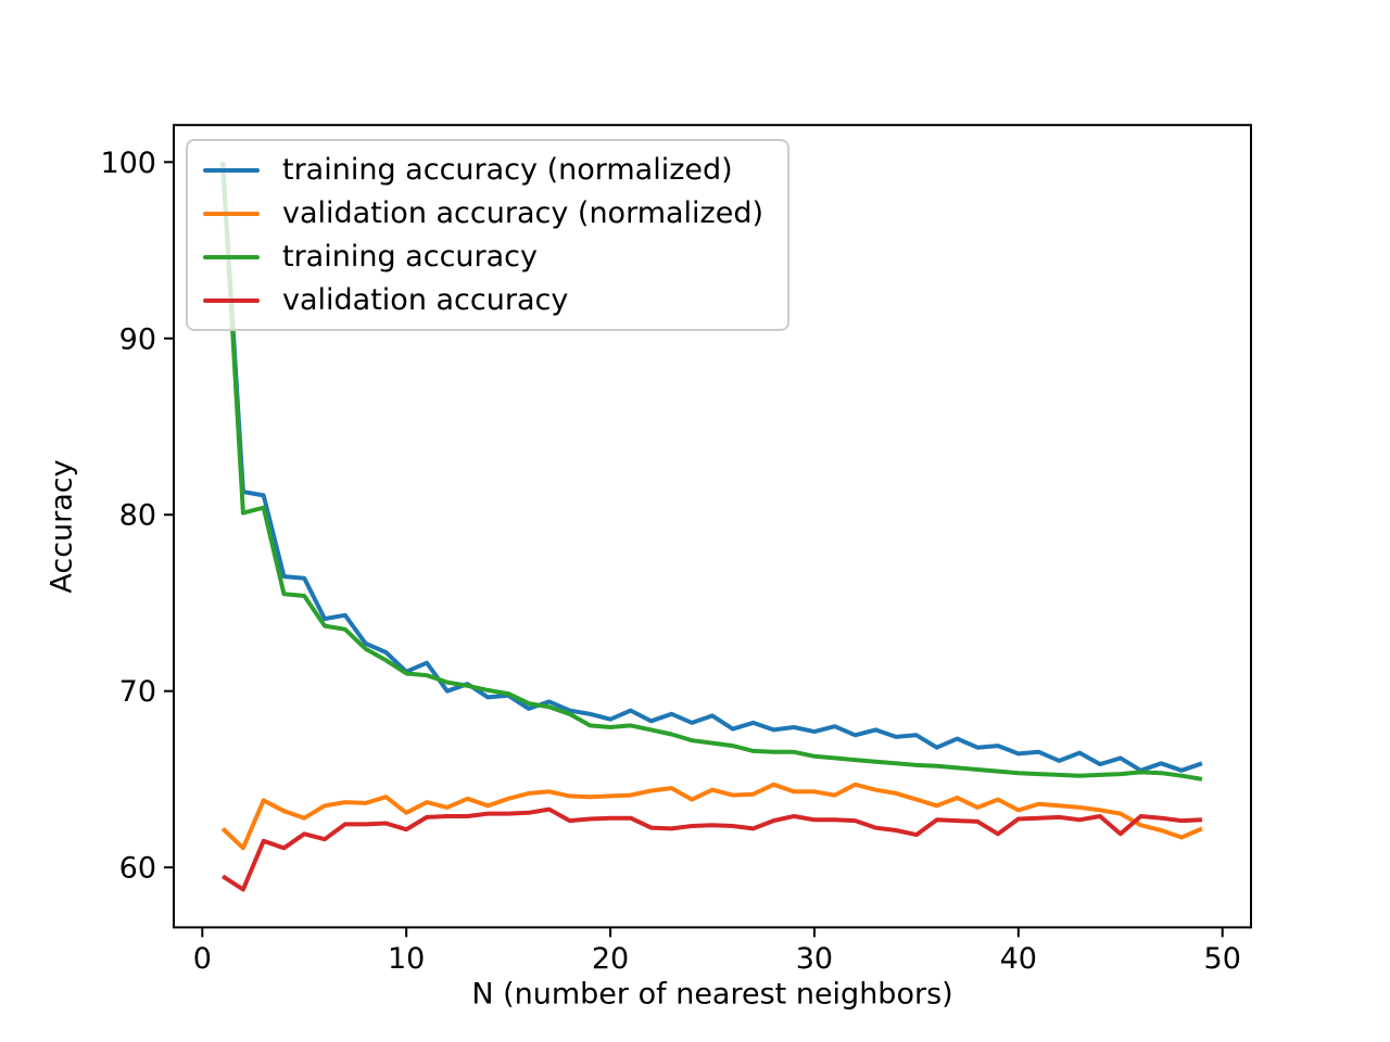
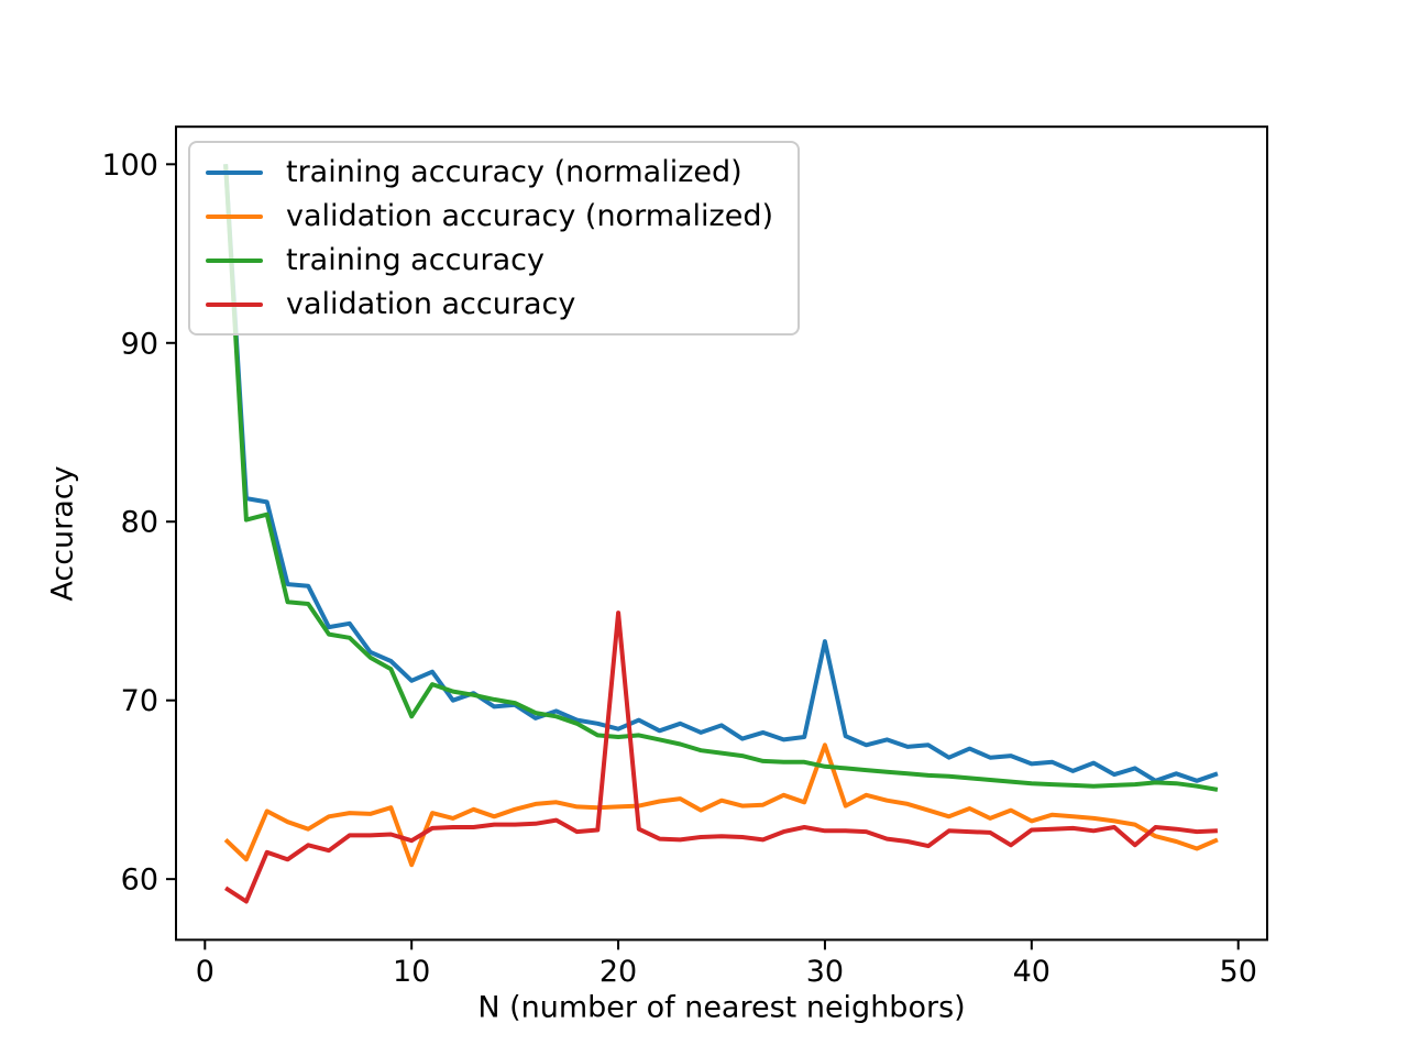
validation accuracy (normalized)/10: 63.1 -> 60.8
training accuracy/10: 71.0 -> 69.1
validation accuracy/20: 62.8 -> 74.9
training accuracy (normalized)/30: 67.7 -> 73.3
validation accuracy (normalized)/30: 64.3 -> 67.5
